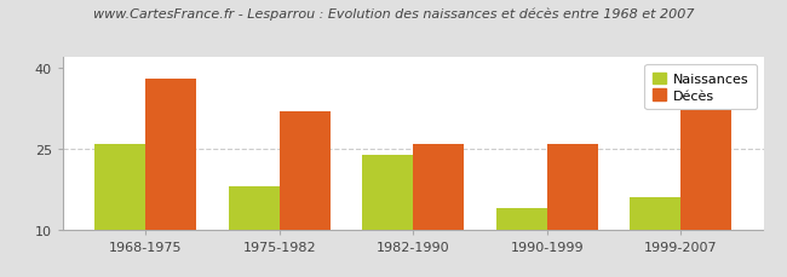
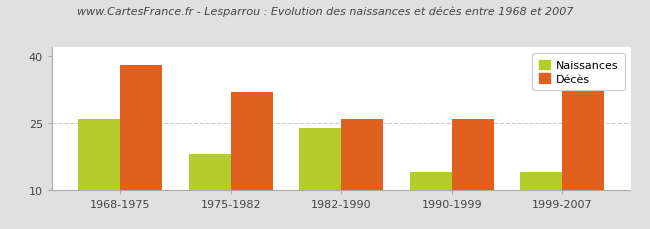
Naissances/1999-2007: 16 -> 14
